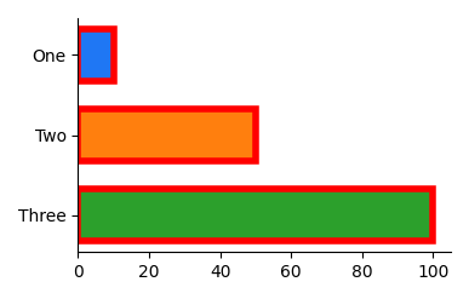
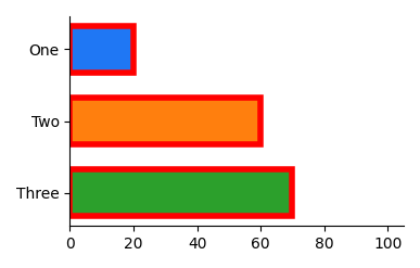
One: 10 -> 20
Two: 50 -> 60
Three: 100 -> 70
